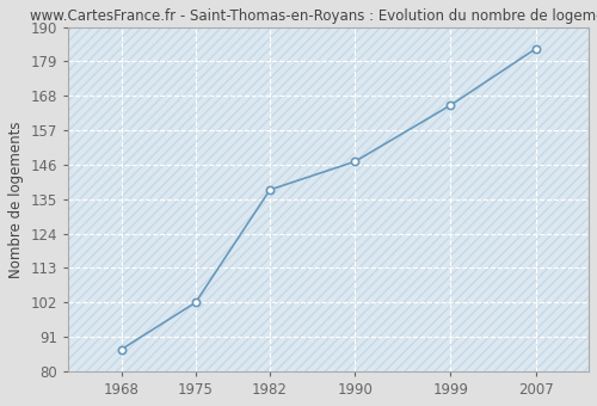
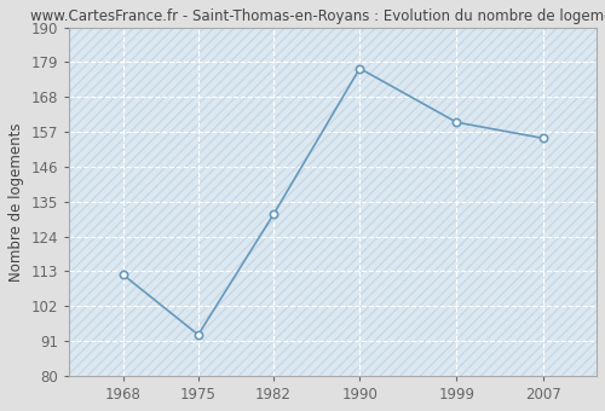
1968: 87 -> 112
1975: 102 -> 93
1982: 138 -> 131
1990: 147 -> 177
1999: 165 -> 160
2007: 183 -> 155
